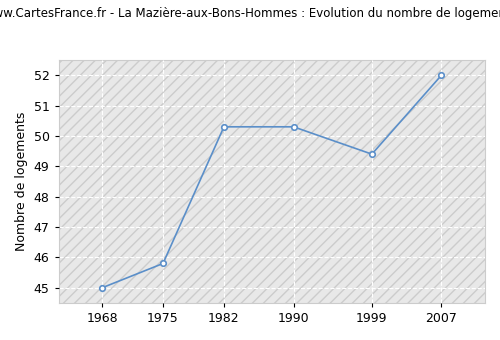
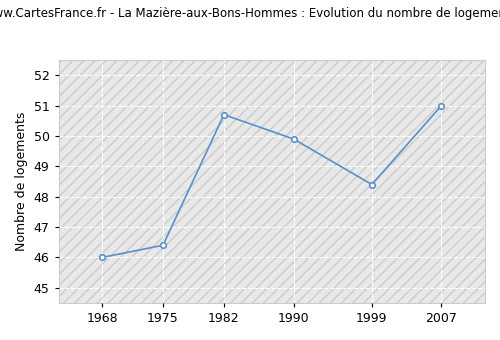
1968: 45.0 -> 46.0
1975: 45.8 -> 46.4
1982: 50.3 -> 50.7
1990: 50.3 -> 49.9
1999: 49.4 -> 48.4
2007: 52.0 -> 51.0
